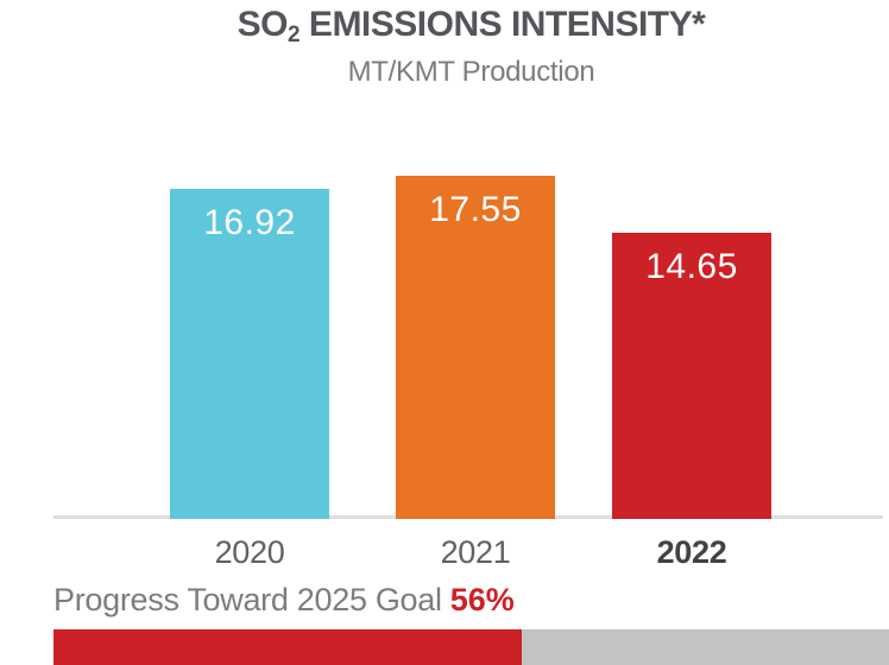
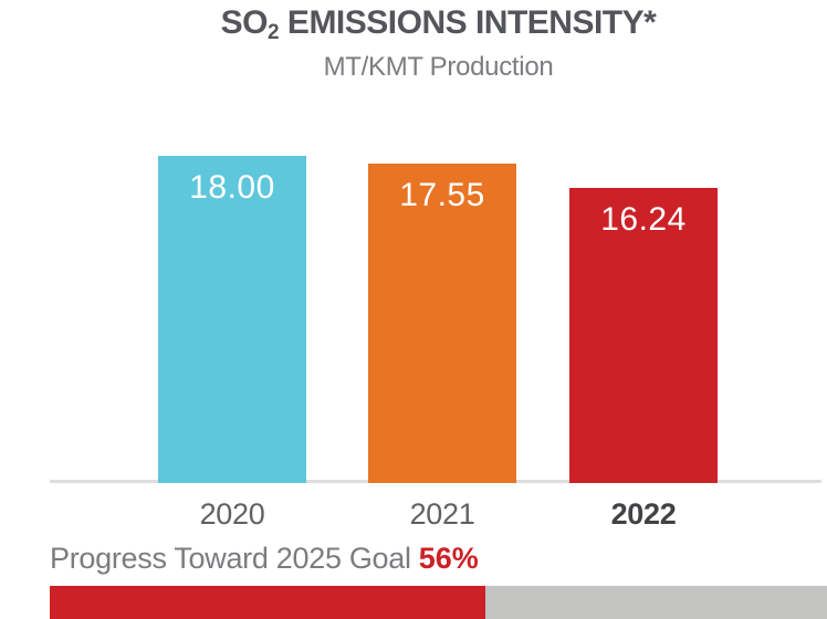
2020: 16.92 -> 18.00
2022: 14.65 -> 16.24
